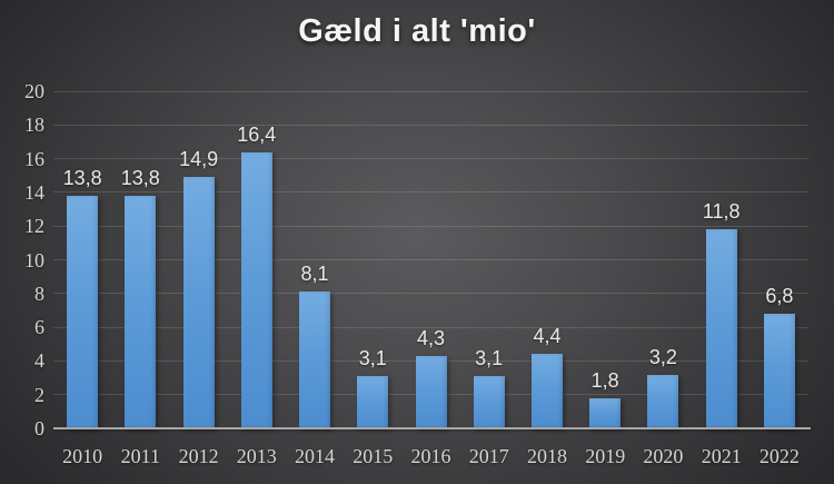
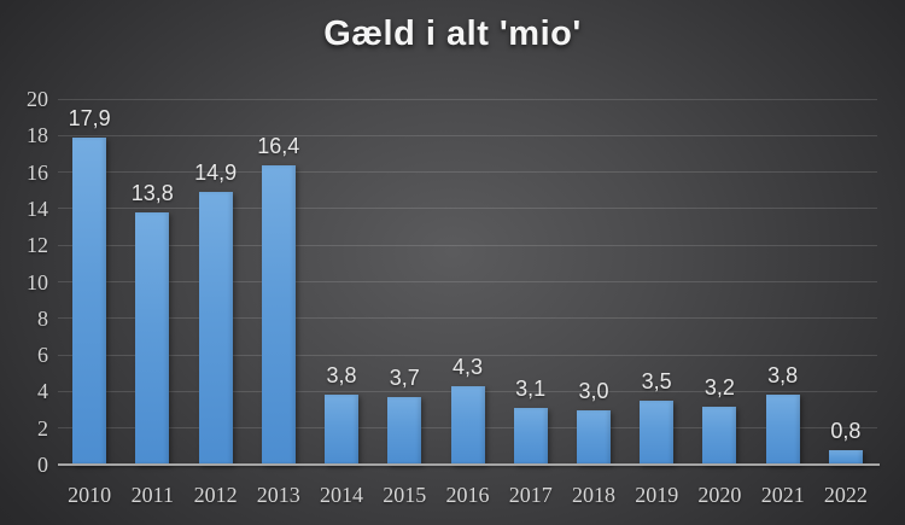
2010: 13,8 -> 17,9
2014: 8,1 -> 3,8
2015: 3,1 -> 3,7
2018: 4,4 -> 3,0
2019: 1,8 -> 3,5
2021: 11,8 -> 3,8
2022: 6,8 -> 0,8
